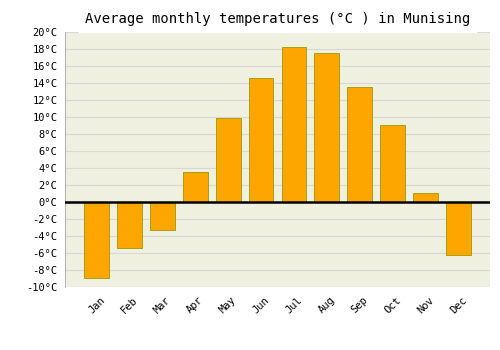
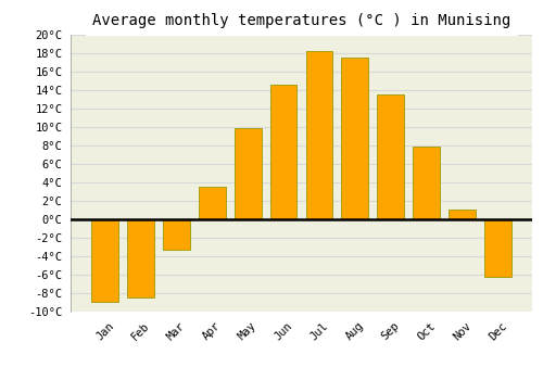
Feb: -5.4°C -> -8.5°C
Oct: 9.0°C -> 7.8°C
